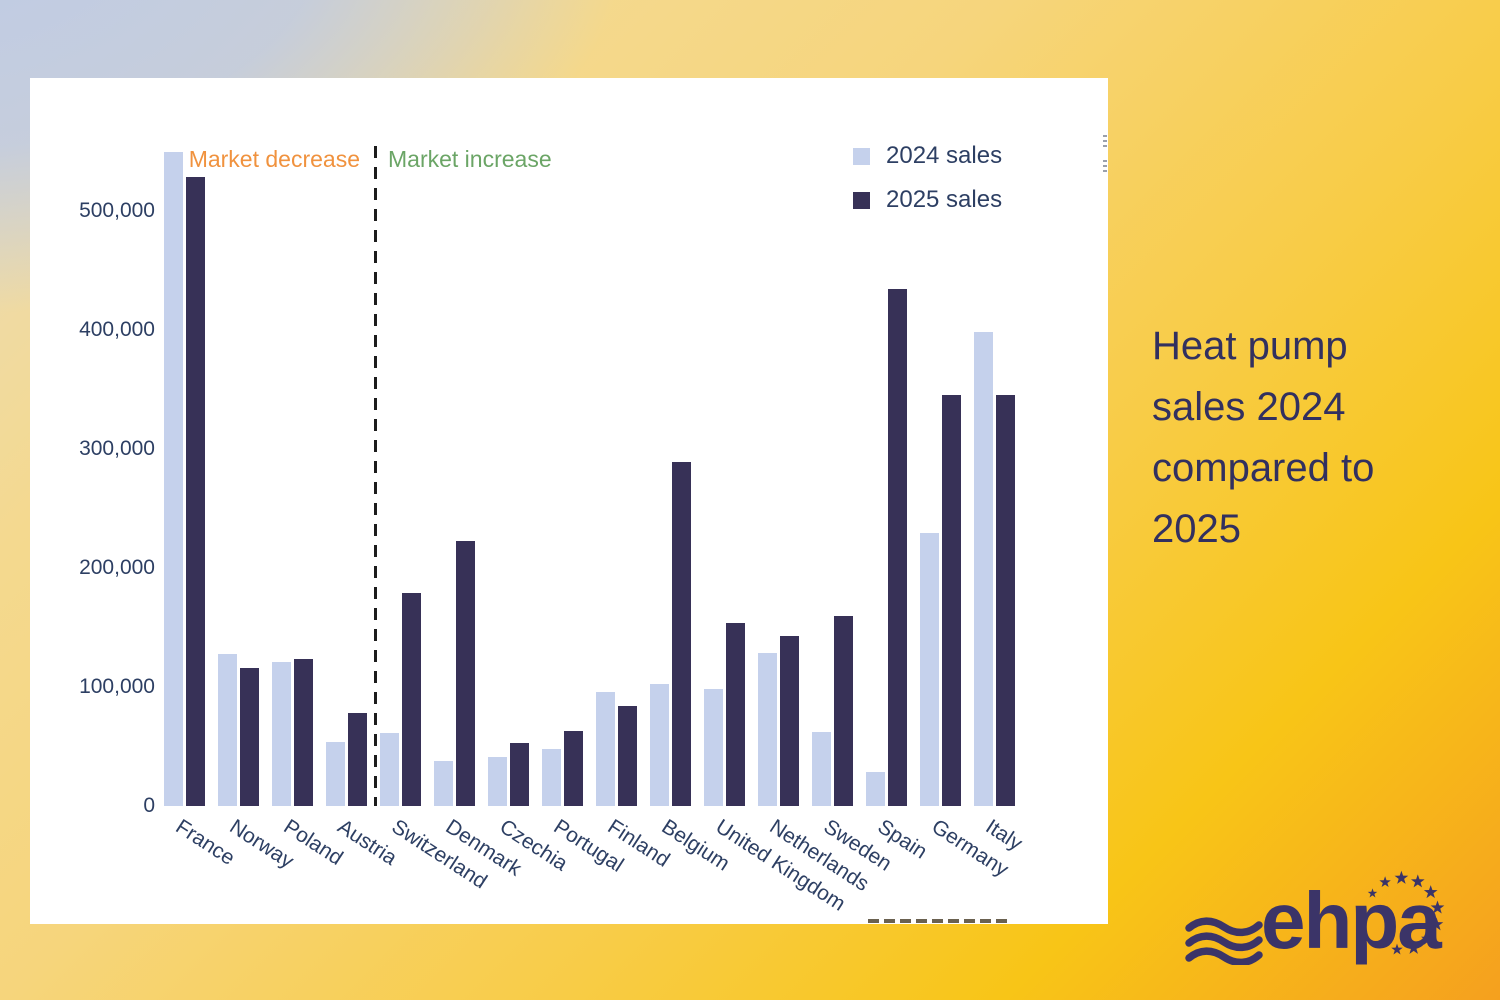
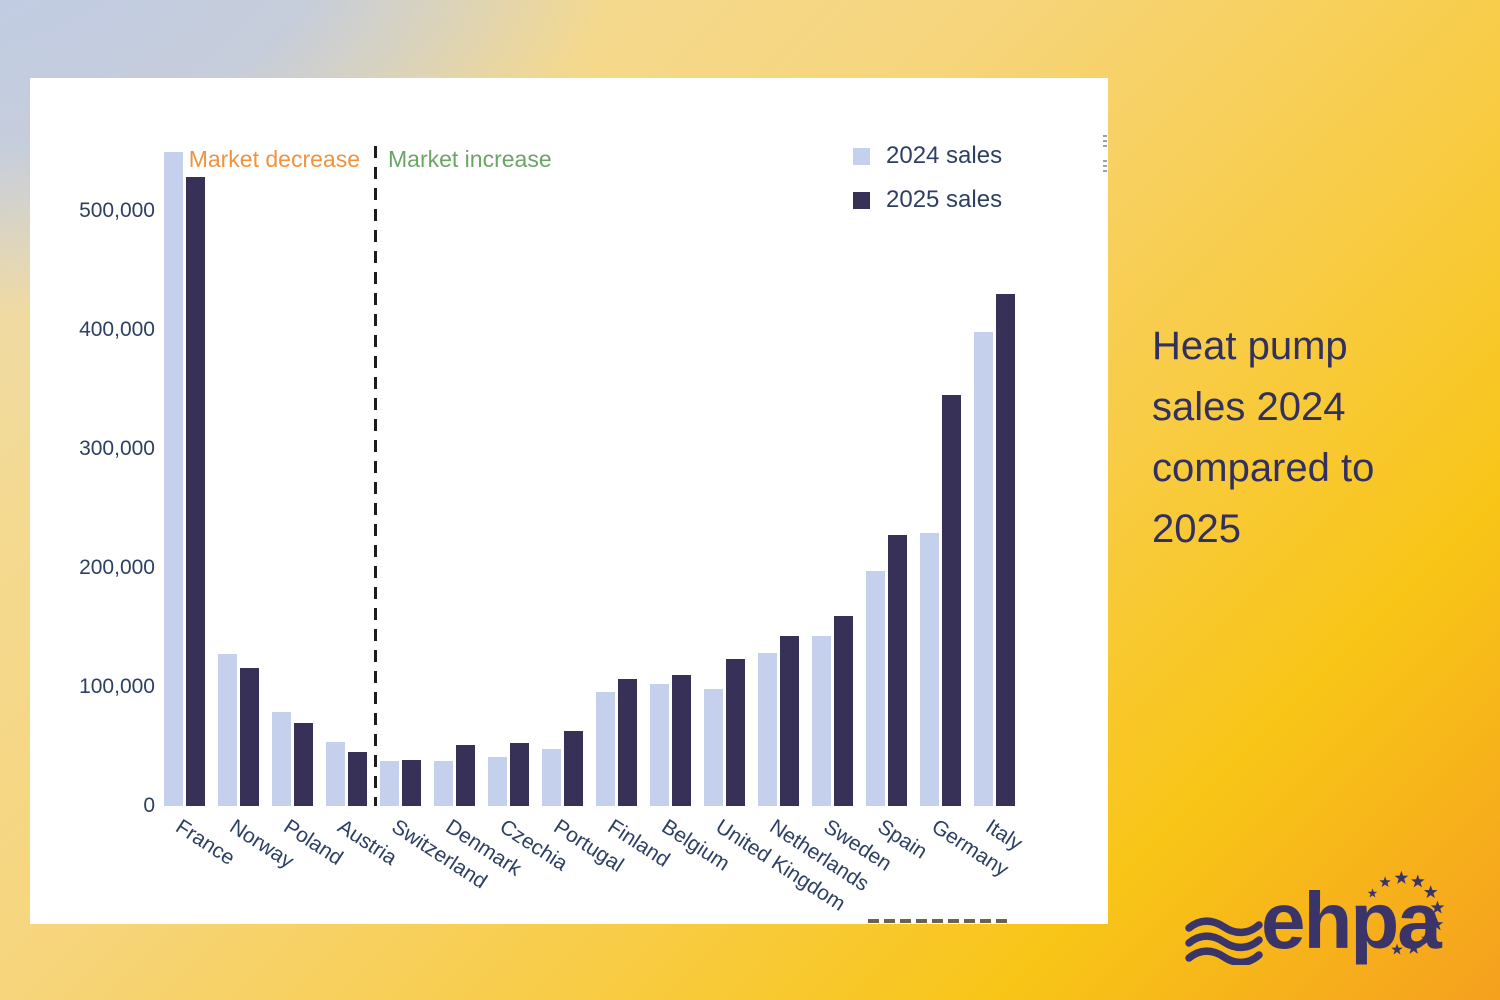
2024 sales/Poland: 121000 -> 79000
2025 sales/Poland: 124000 -> 70000
2025 sales/Austria: 78000 -> 45000
2024 sales/Switzerland: 61000 -> 38000
2025 sales/Switzerland: 179000 -> 39000
2025 sales/Denmark: 223000 -> 51000
2025 sales/Finland: 84000 -> 107000
2025 sales/Belgium: 289000 -> 110000
2025 sales/United Kingdom: 154000 -> 124000
2024 sales/Sweden: 62000 -> 143000
2024 sales/Spain: 29000 -> 198000
2025 sales/Spain: 435000 -> 228000
2025 sales/Italy: 346000 -> 431000
